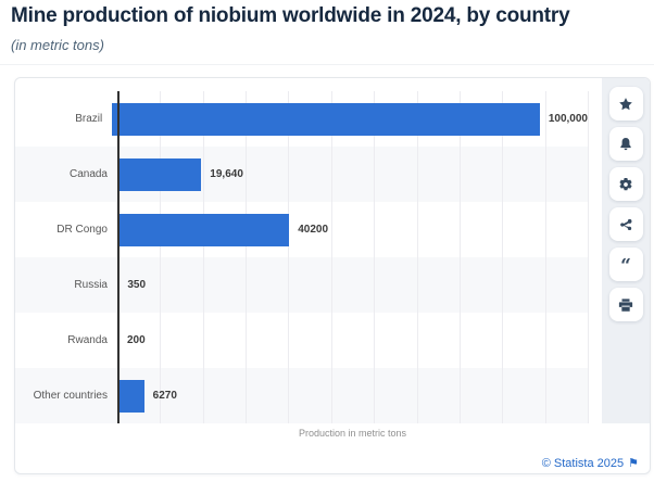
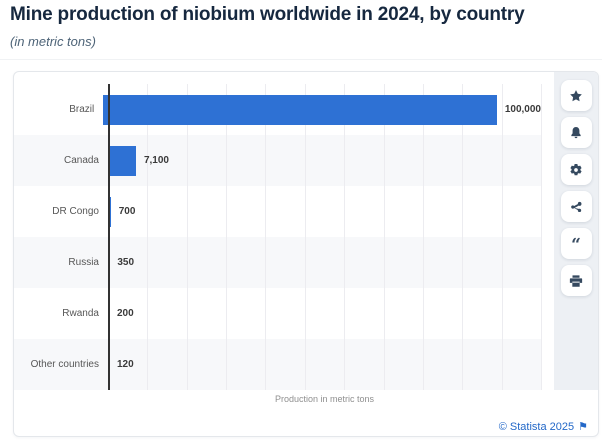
Canada: 19,640 -> 7,100
DR Congo: 40200 -> 700
Other countries: 6270 -> 120
